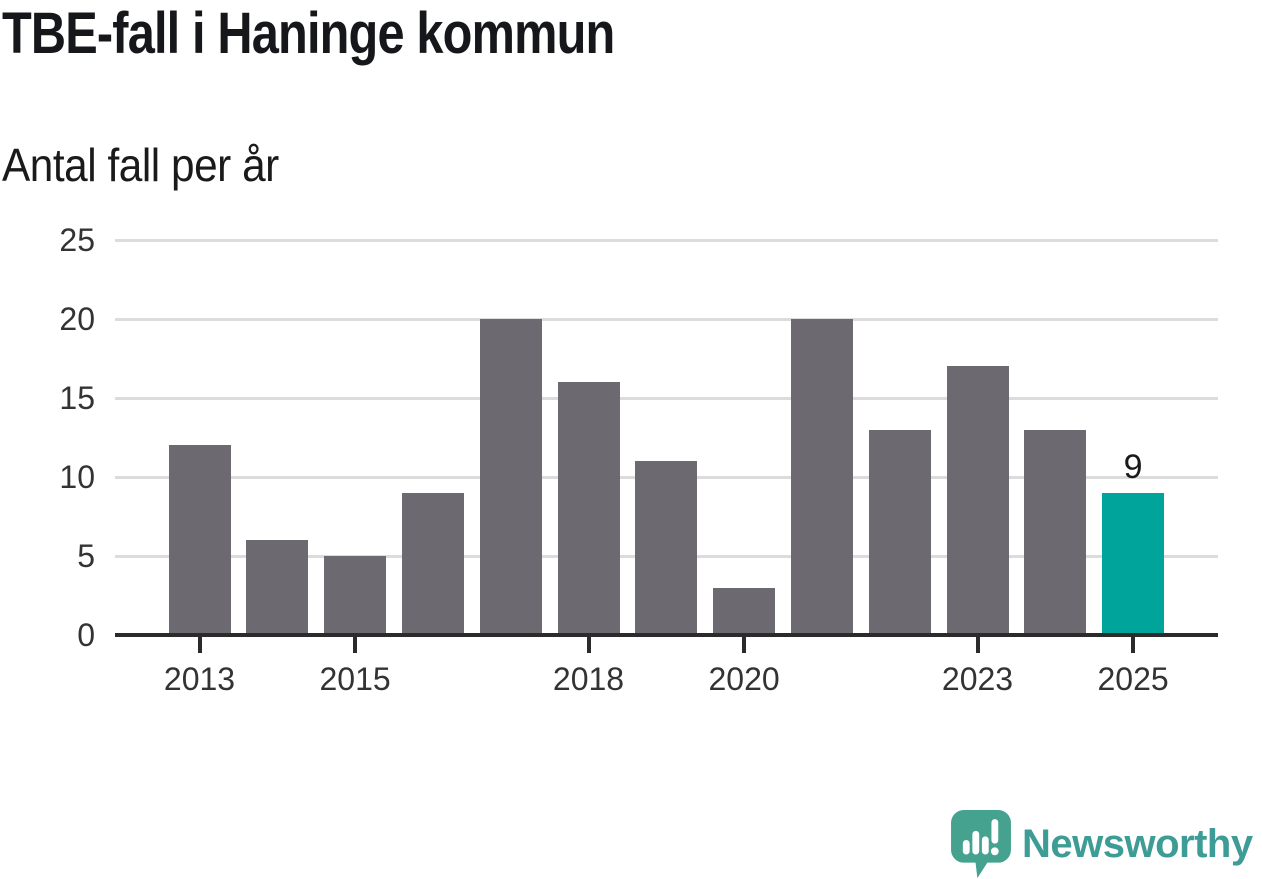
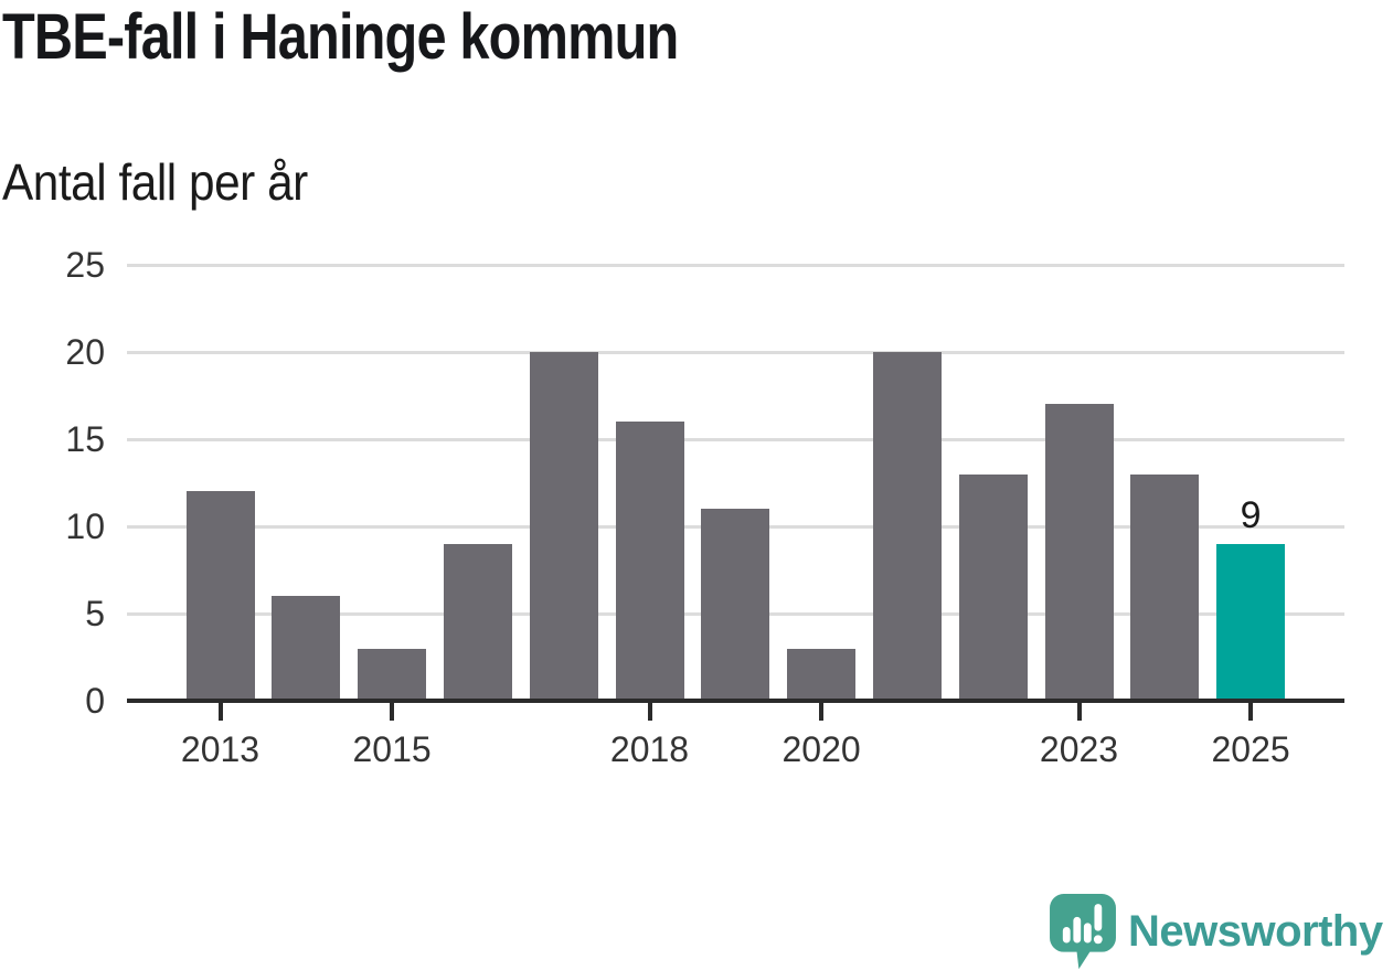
2015: 5 -> 3
